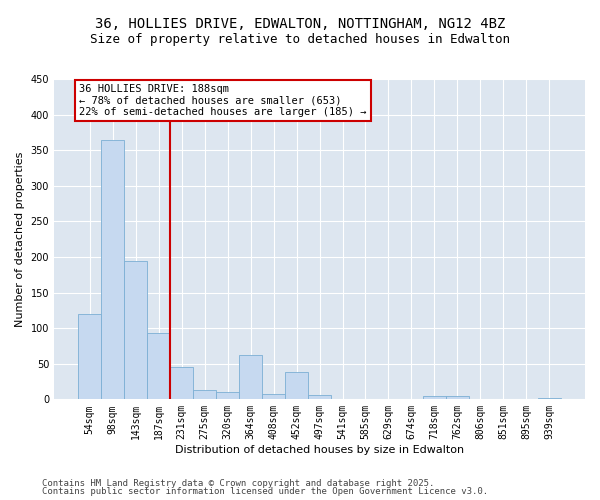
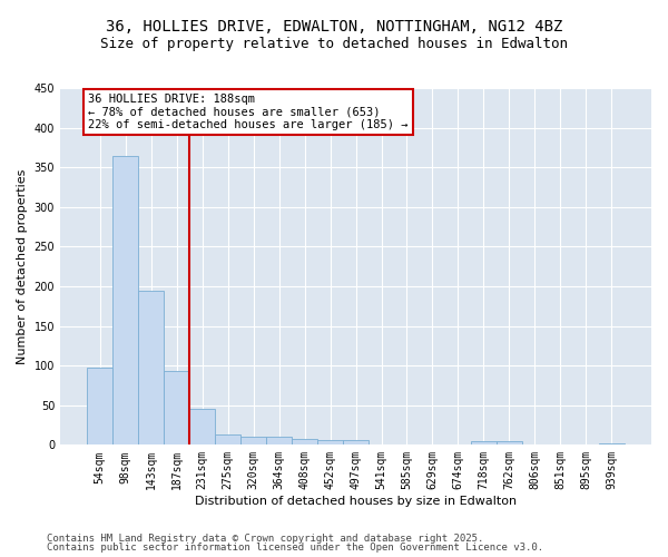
54sqm: 120 -> 98
364sqm: 62 -> 10
452sqm: 38 -> 6
